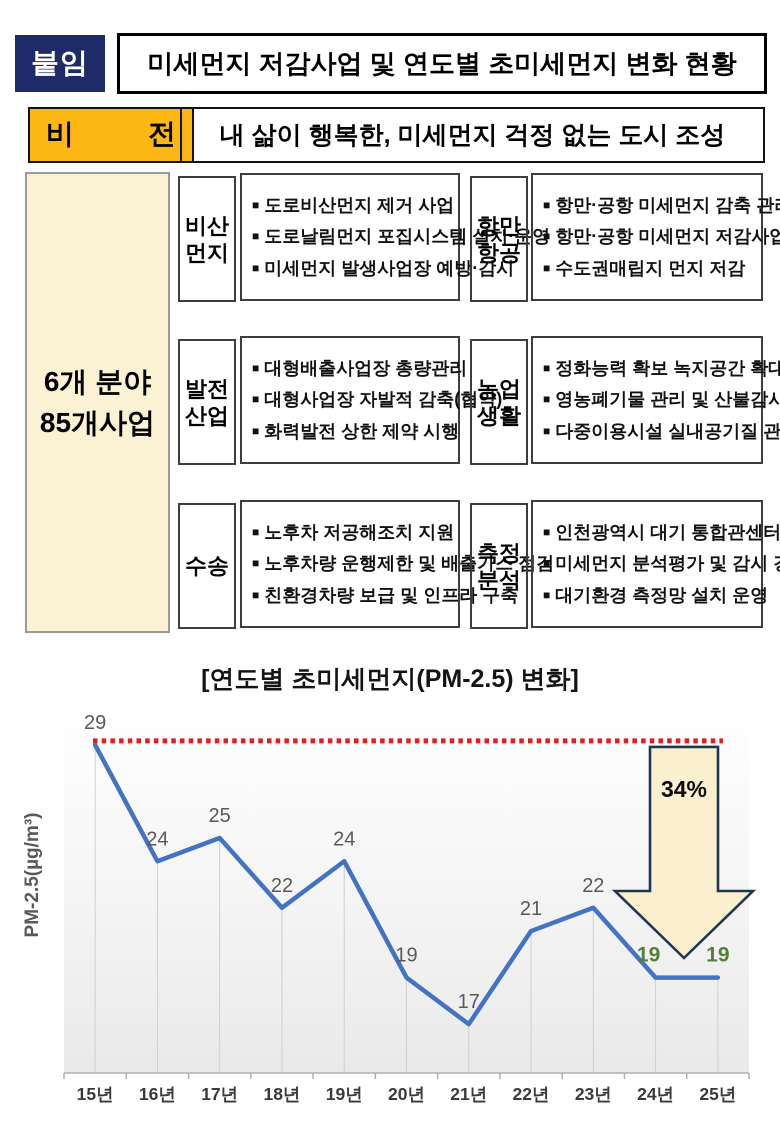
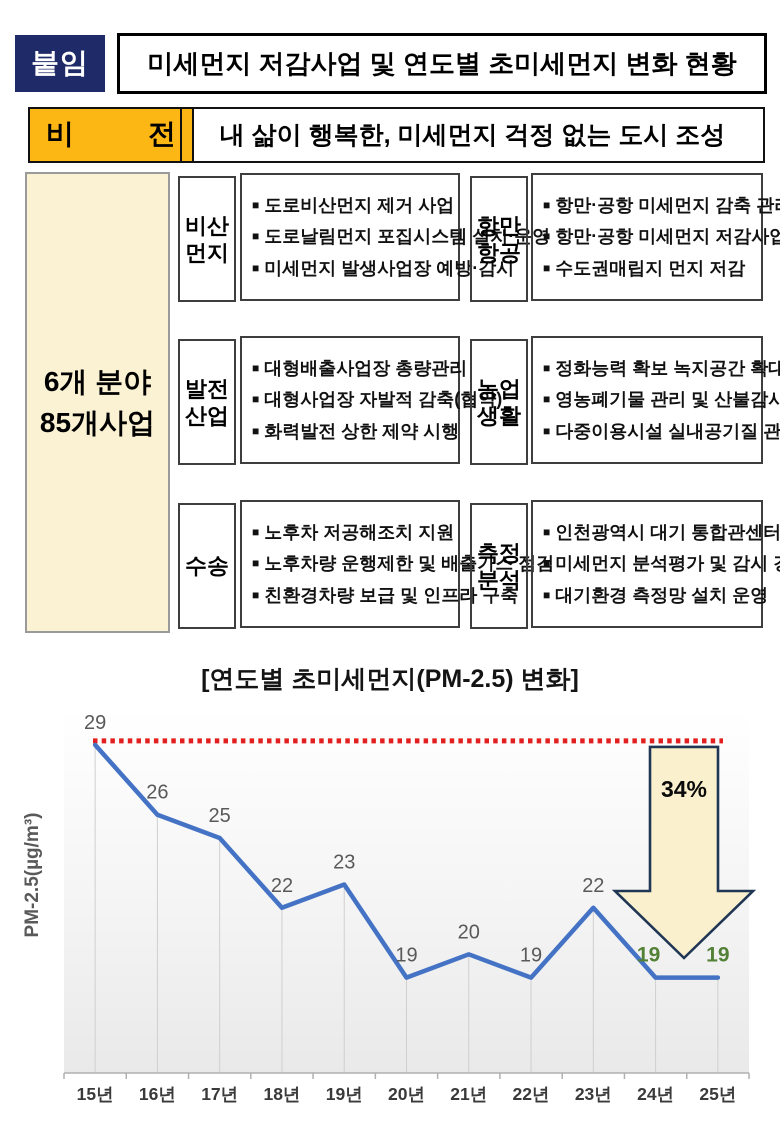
16년: 24 -> 26
19년: 24 -> 23
21년: 17 -> 20
22년: 21 -> 19
